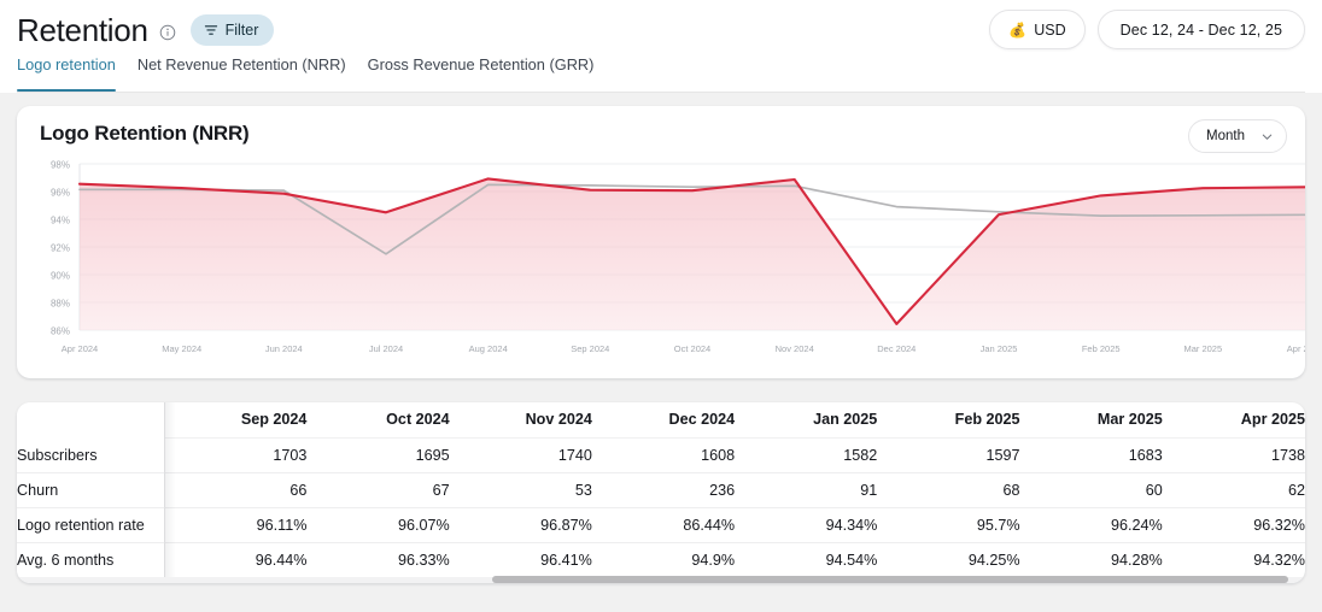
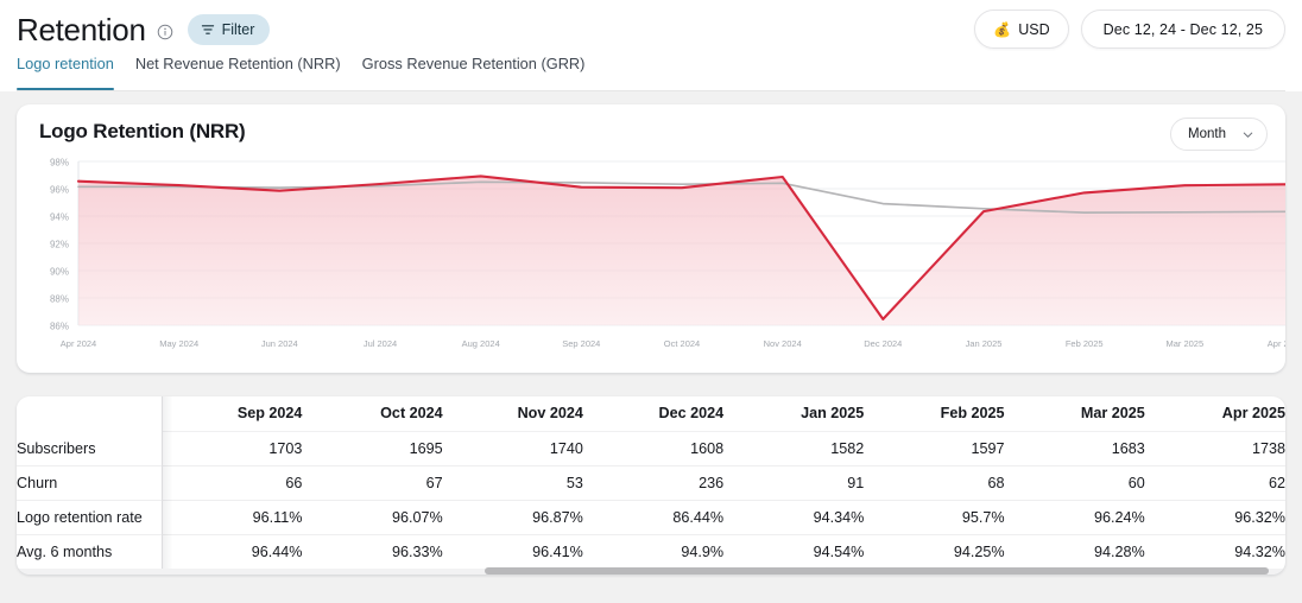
Logo retention rate/Jul 2024: 94.5% -> 96.3%
Avg. 6 months/Jul 2024: 91.5% -> 96.2%
